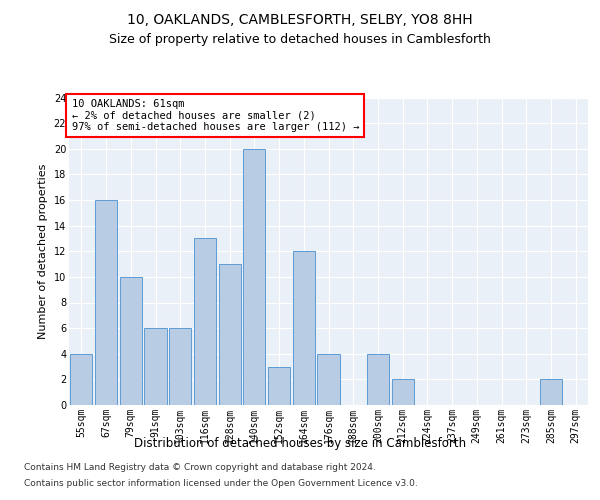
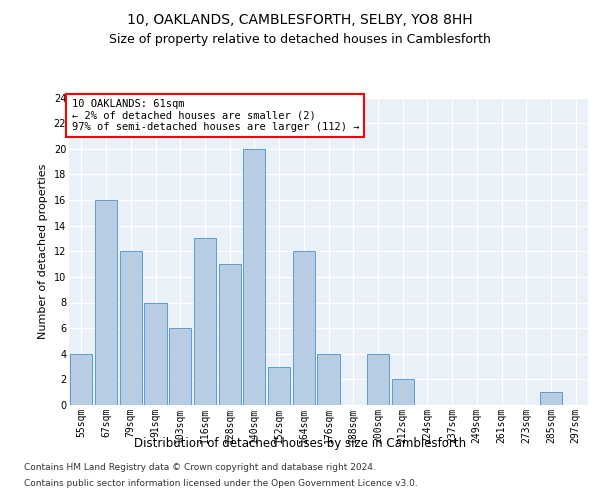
79sqm: 10 -> 12
91sqm: 6 -> 8
285sqm: 2 -> 1
